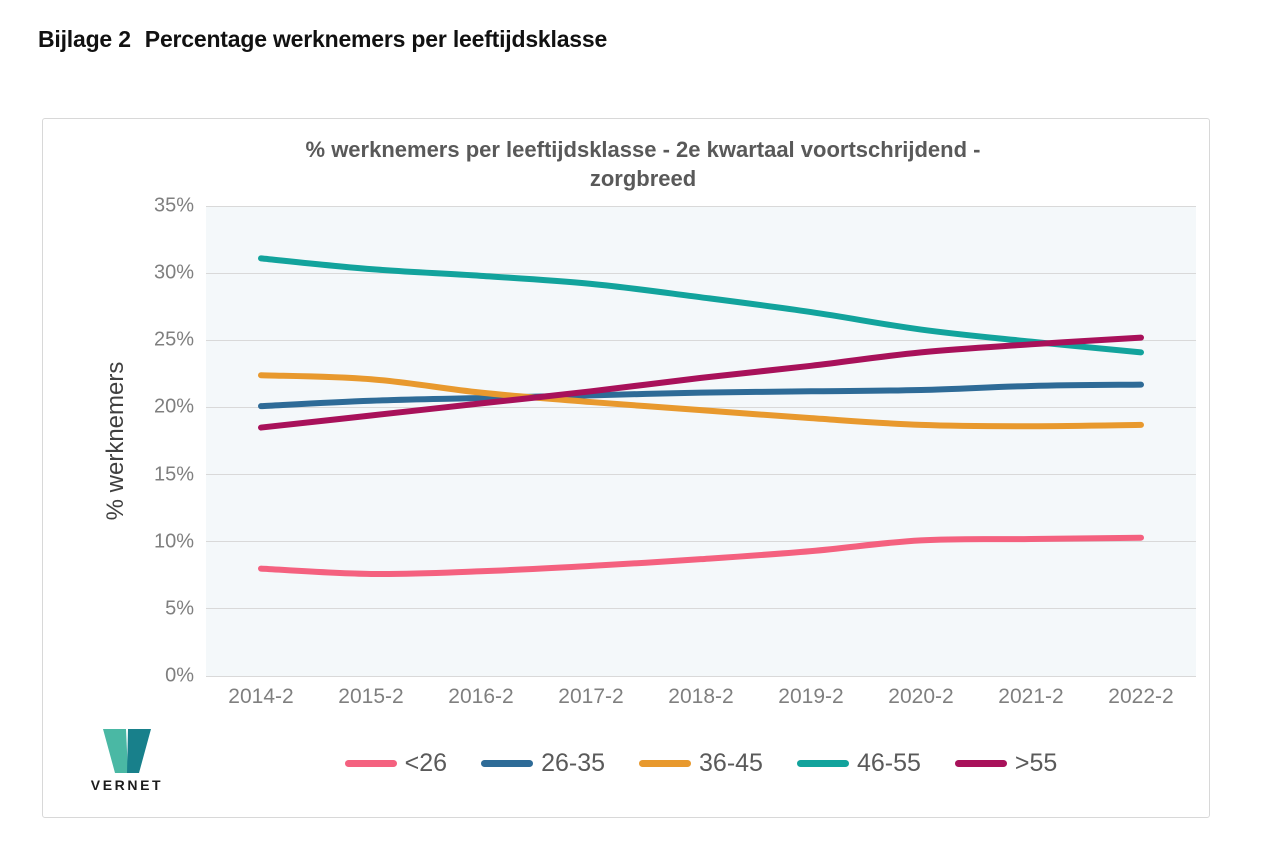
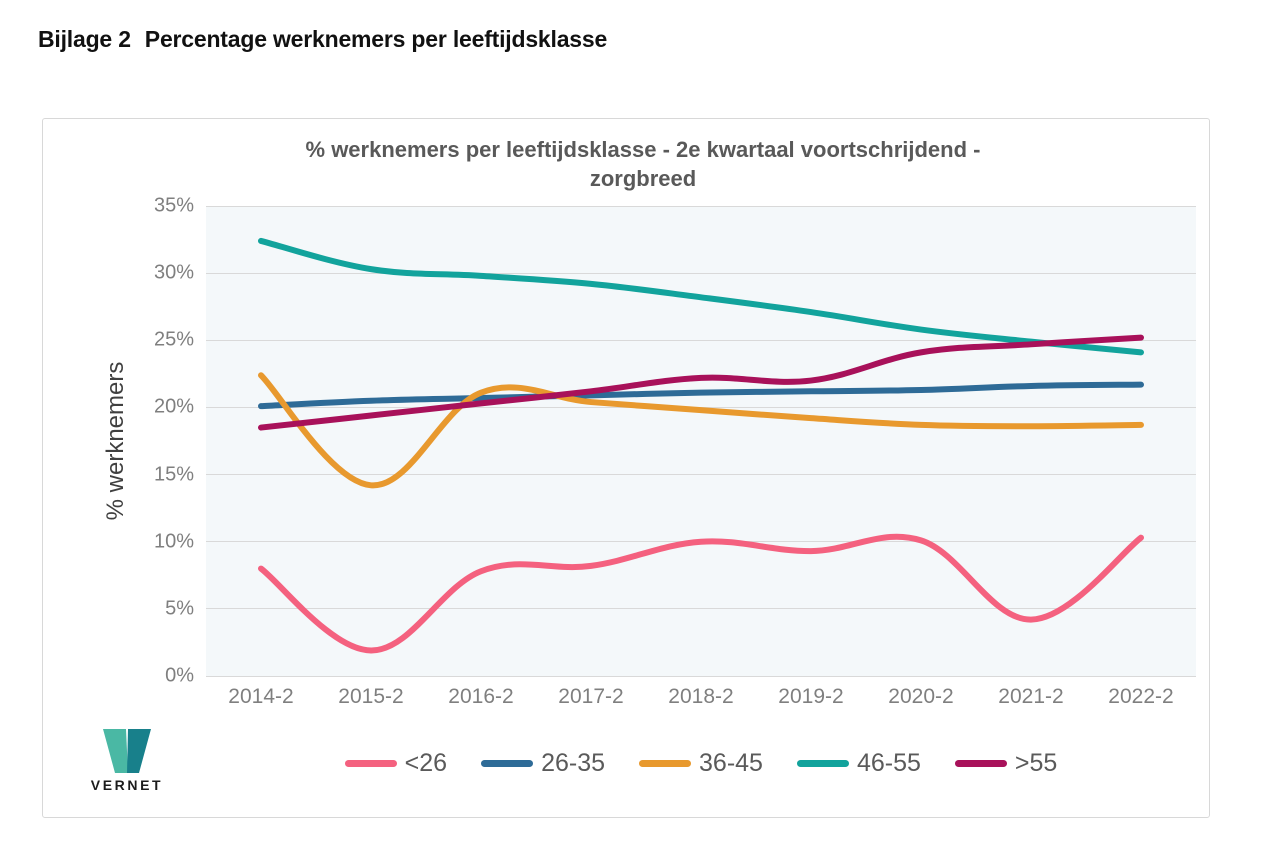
46-55/2014-2: 31.1% -> 32.4%
<26/2015-2: 7.6% -> 1.9%
36-45/2015-2: 22.1% -> 14.2%
<26/2018-2: 8.7% -> 10.0%
>55/2019-2: 23.1% -> 22.0%
<26/2021-2: 10.2% -> 4.2%
